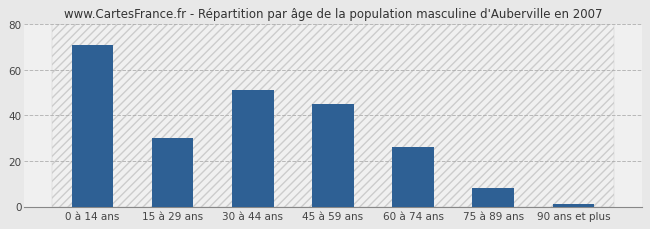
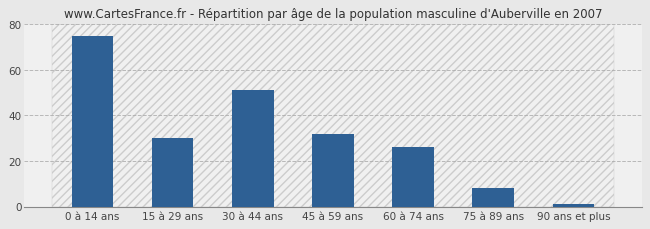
0 à 14 ans: 71 -> 75
45 à 59 ans: 45 -> 32
